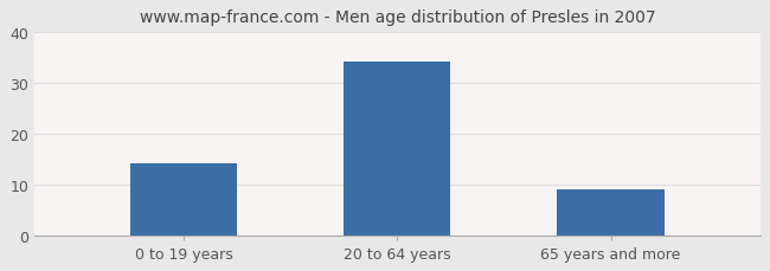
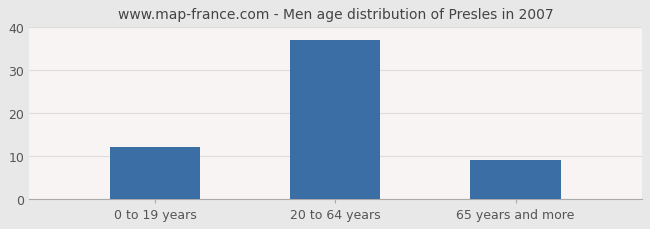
0 to 19 years: 14 -> 12
20 to 64 years: 34 -> 37
